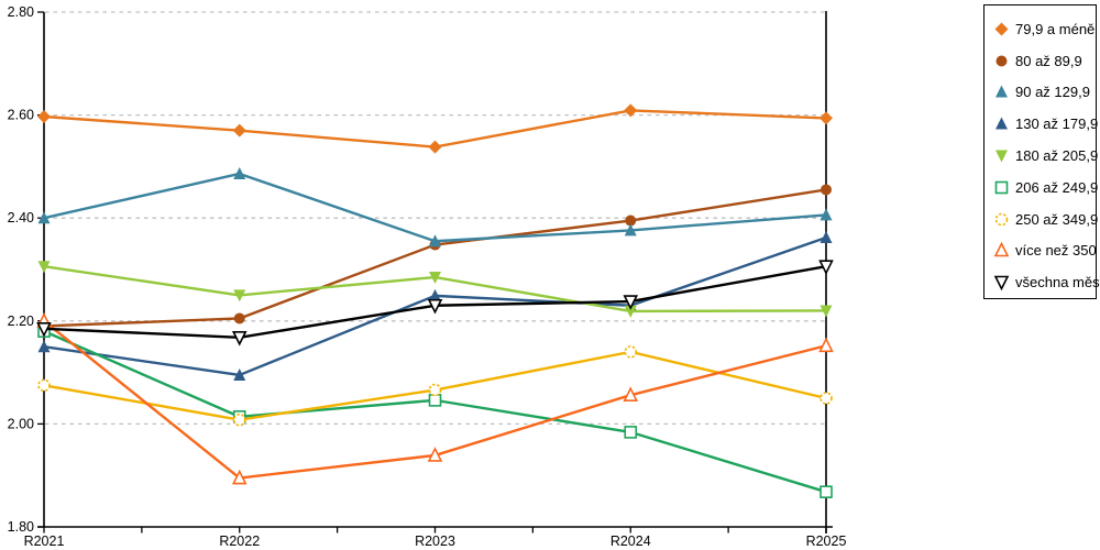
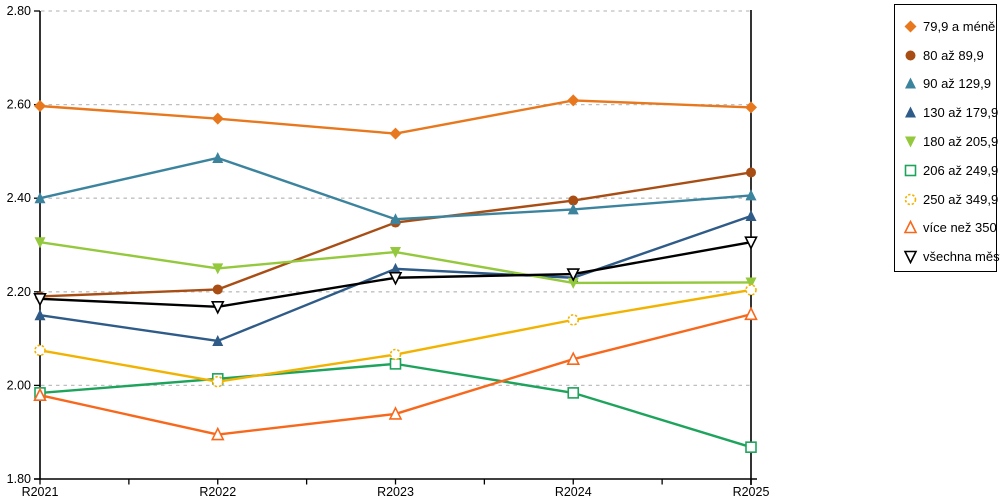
206 až 249,9/R2021: 2.18 -> 1.98
více než 350/R2021: 2.20 -> 1.98
250 až 349,9/R2025: 2.05 -> 2.20
